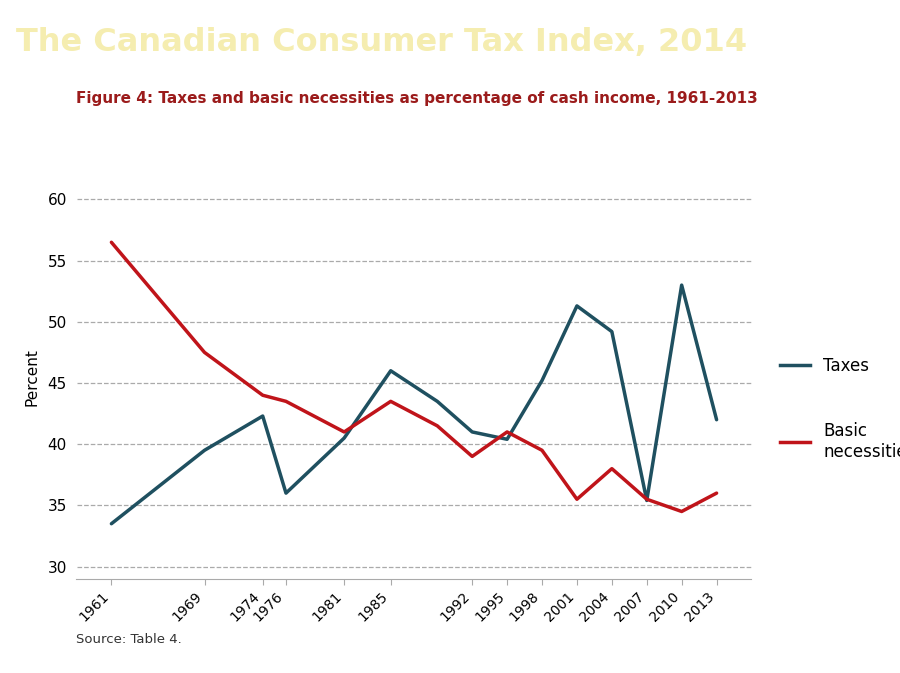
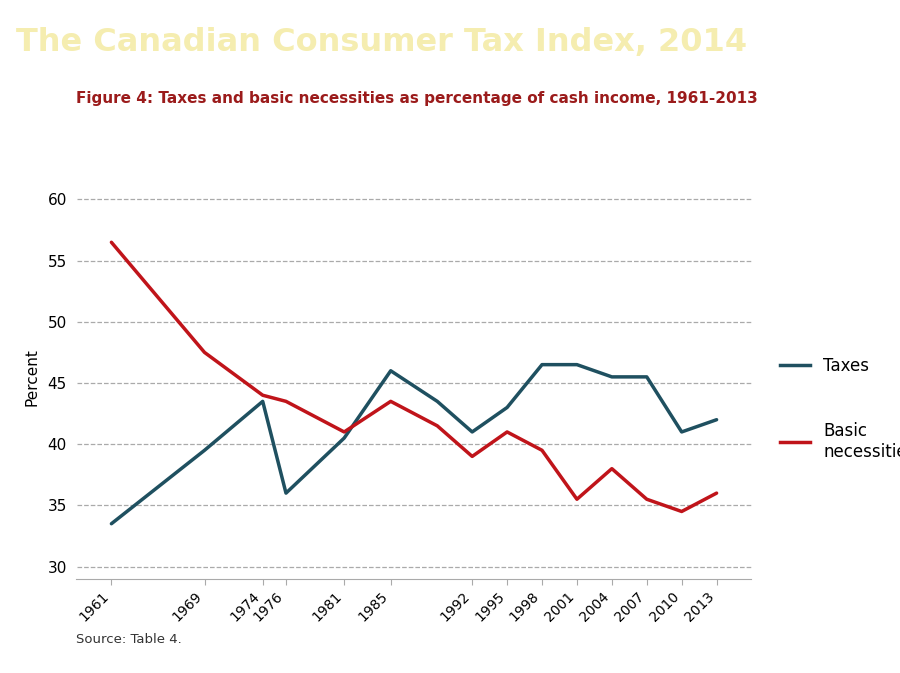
Taxes/1974: 42.3 -> 43.5
Taxes/1995: 40.4 -> 43.0
Taxes/1998: 45.2 -> 46.5
Taxes/2001: 51.3 -> 46.5
Taxes/2004: 49.2 -> 45.5
Taxes/2007: 35.4 -> 45.5
Taxes/2010: 53.0 -> 41.0
